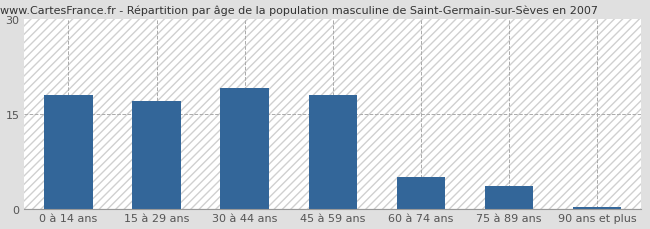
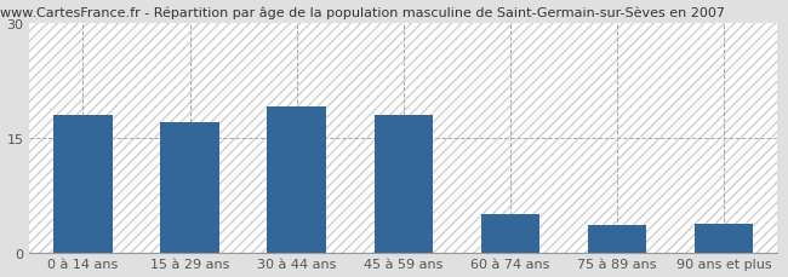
90 ans et plus: 0.3 -> 3.8
